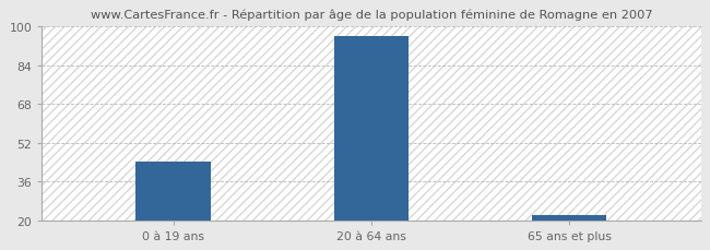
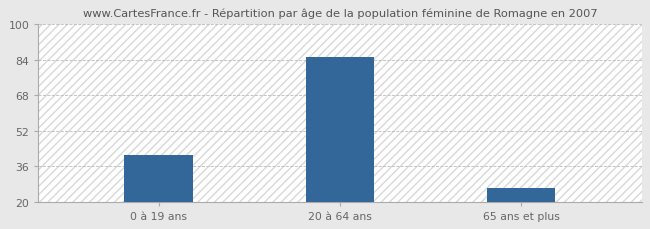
0 à 19 ans: 44 -> 41
20 à 64 ans: 96 -> 85
65 ans et plus: 22 -> 26
